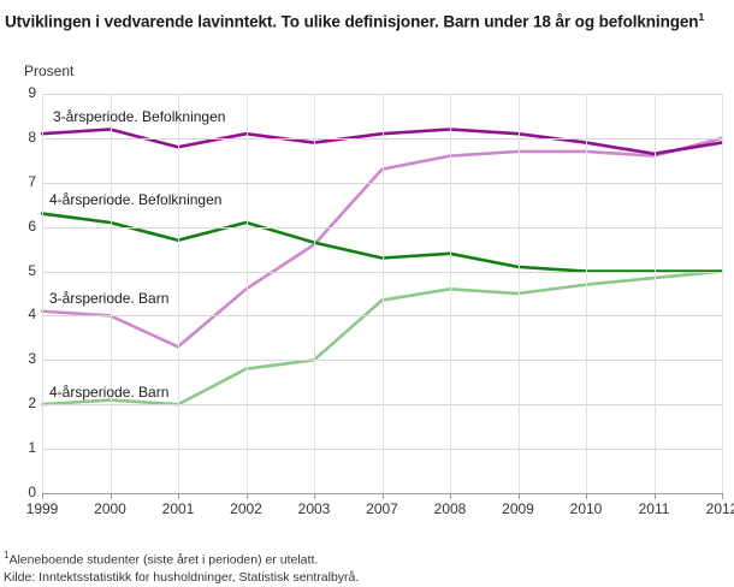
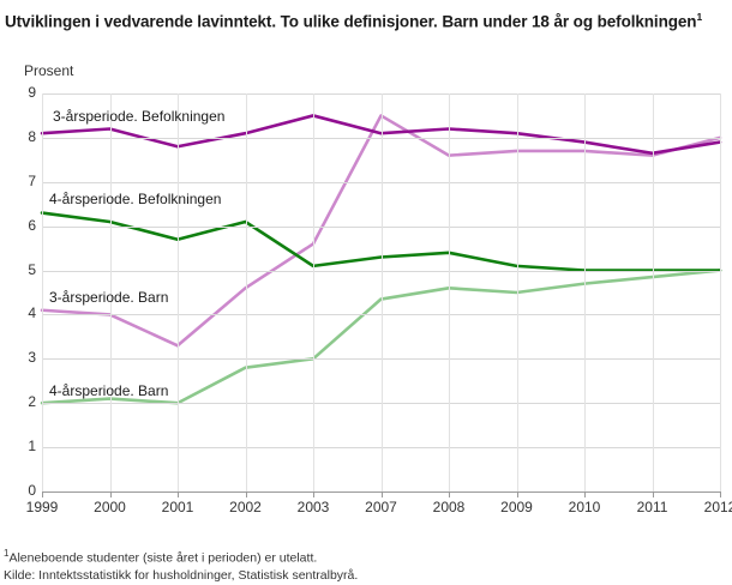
3-årsperiode. Befolkningen/2003: 7.9 -> 8.5
4-årsperiode. Befolkningen/2003: 5.7 -> 5.1
3-årsperiode. Barn/2007: 7.3 -> 8.5
